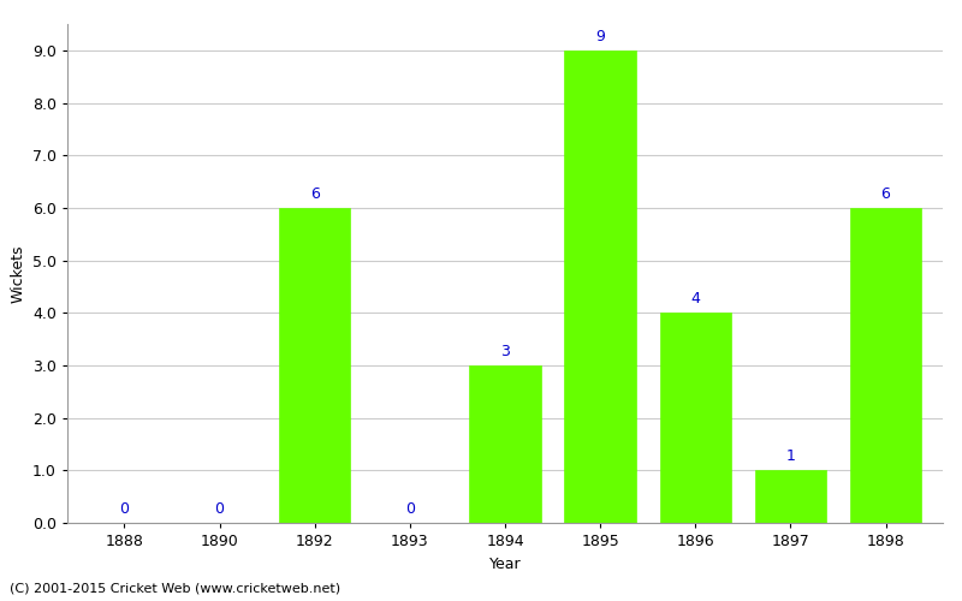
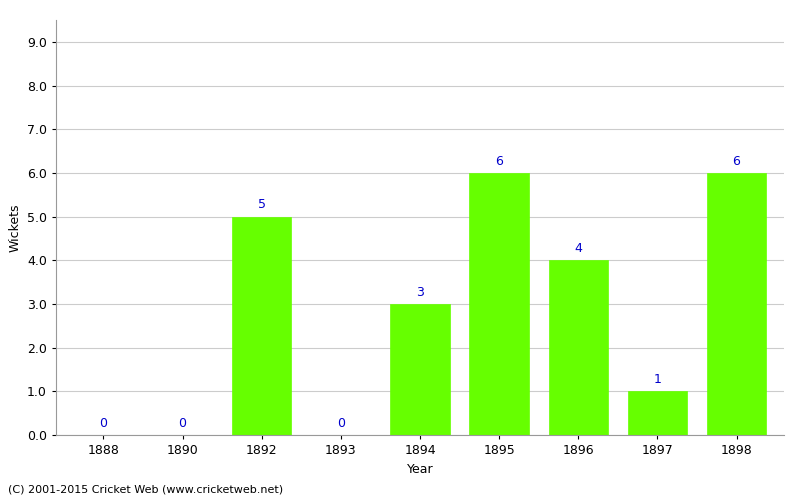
1892: 6 -> 5
1895: 9 -> 6
